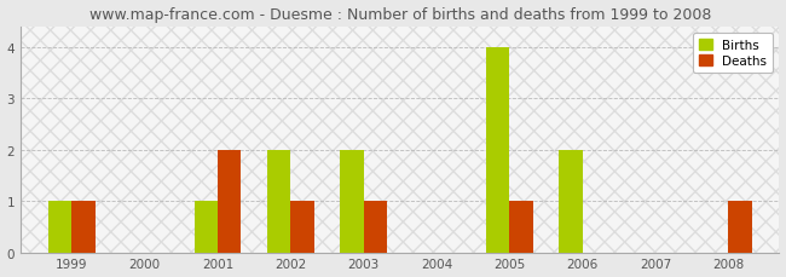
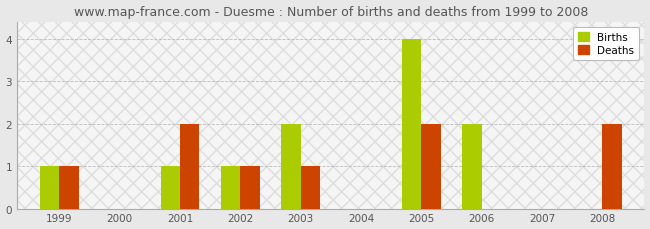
Births/2002: 2 -> 1
Deaths/2005: 1 -> 2
Deaths/2008: 1 -> 2
